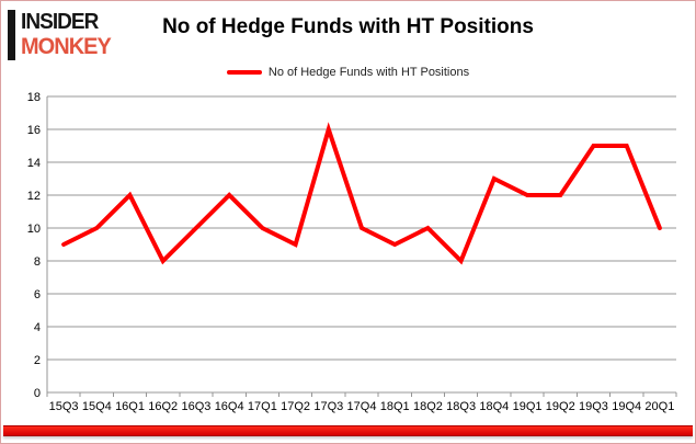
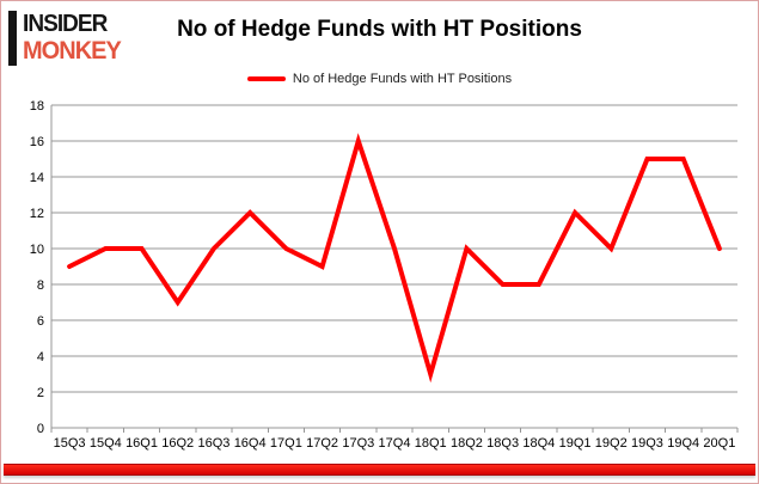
16Q1: 12 -> 10
16Q2: 8 -> 7
18Q1: 9 -> 3
18Q4: 13 -> 8
19Q2: 12 -> 10
